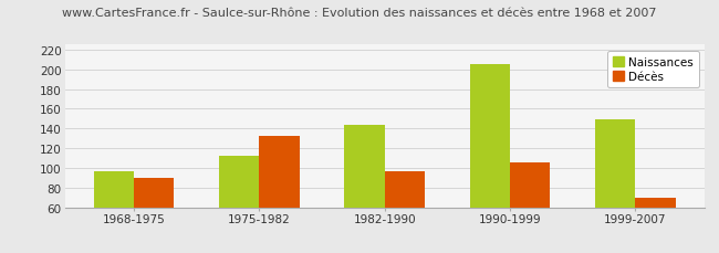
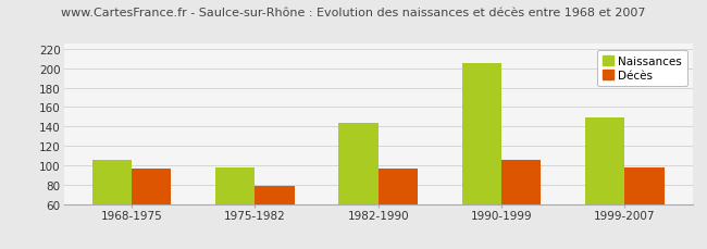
Naissances/1968-1975: 96 -> 105
Décès/1968-1975: 90 -> 96
Naissances/1975-1982: 112 -> 98
Décès/1975-1982: 132 -> 79
Décès/1999-2007: 70 -> 98
